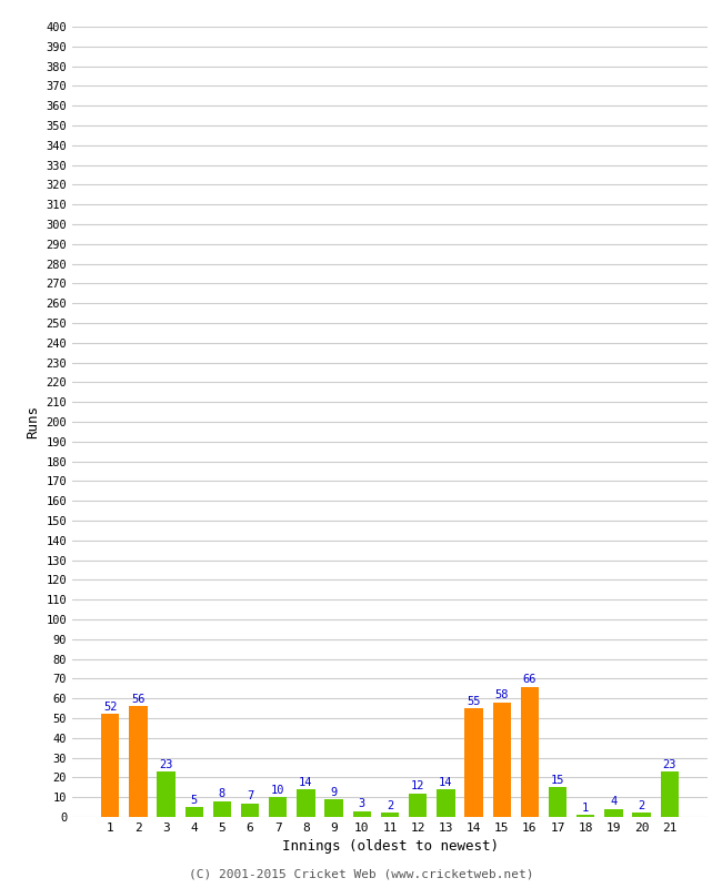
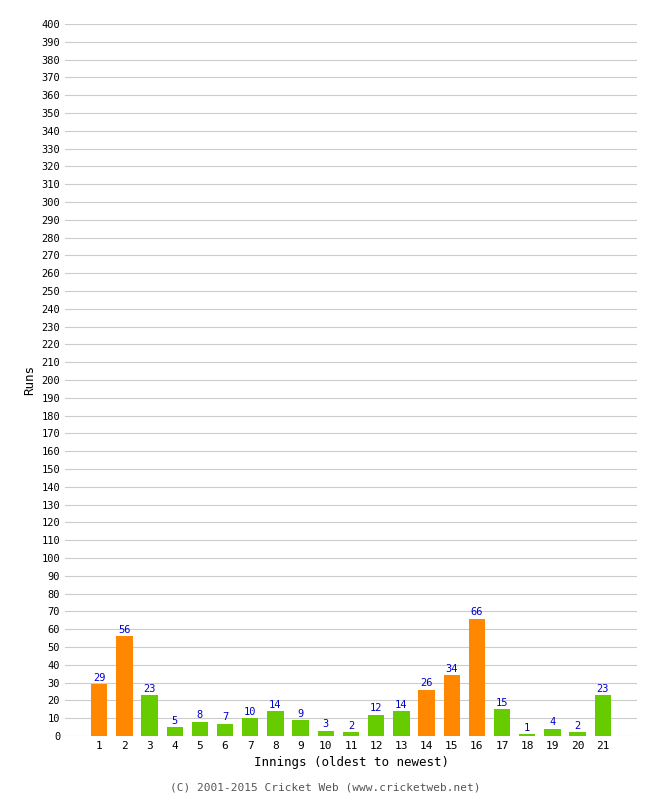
1: 52 -> 29
14: 55 -> 26
15: 58 -> 34
